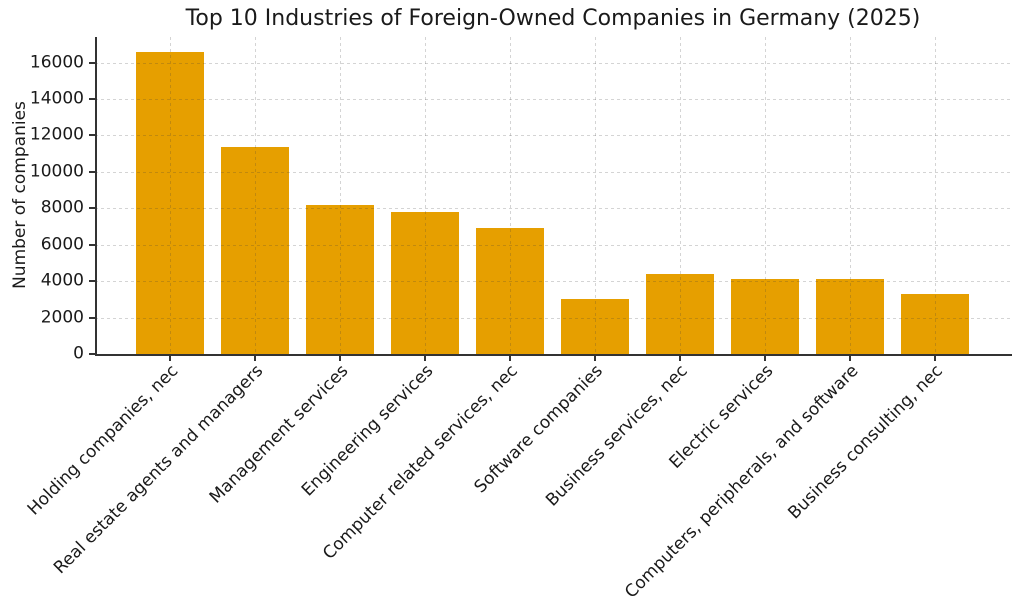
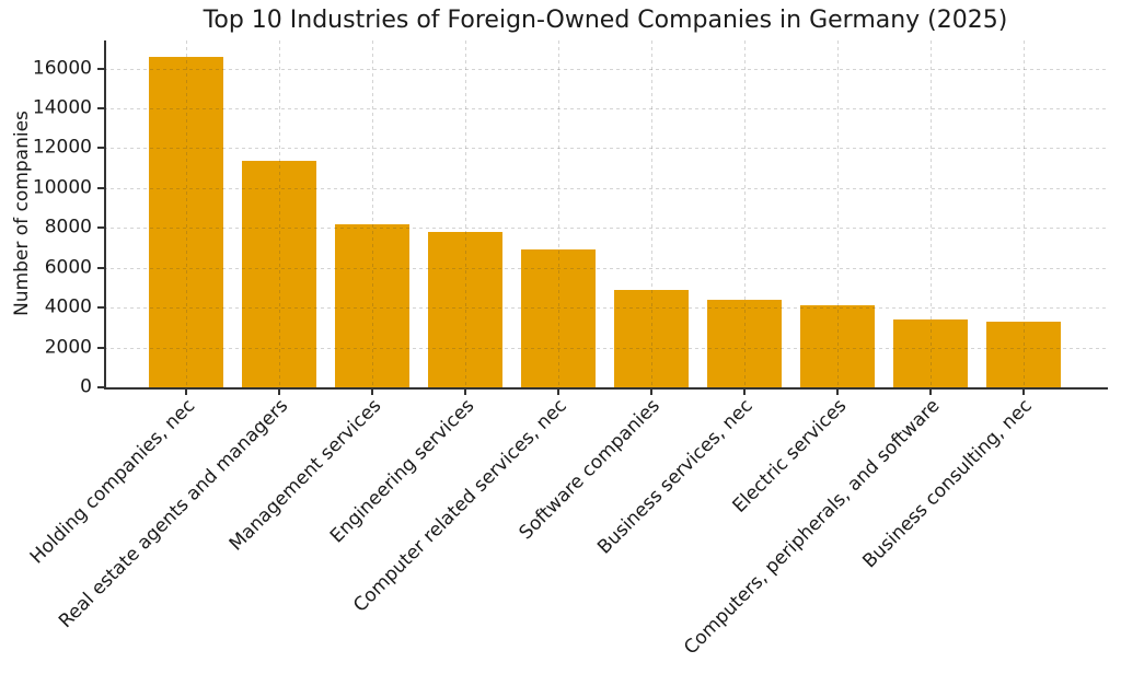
Software companies: 3000 -> 4900
Computers, peripherals, and software: 4100 -> 3400
